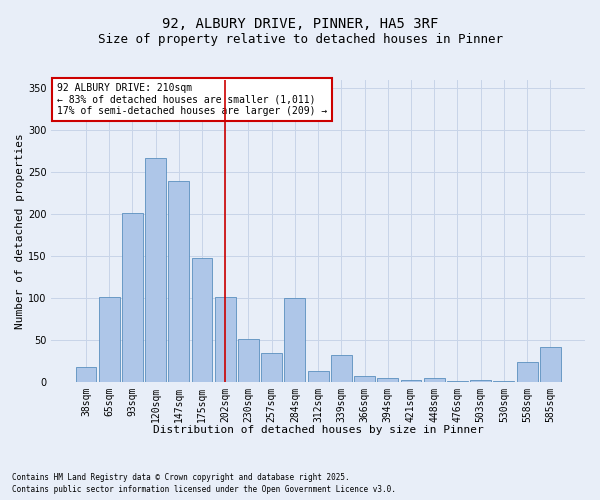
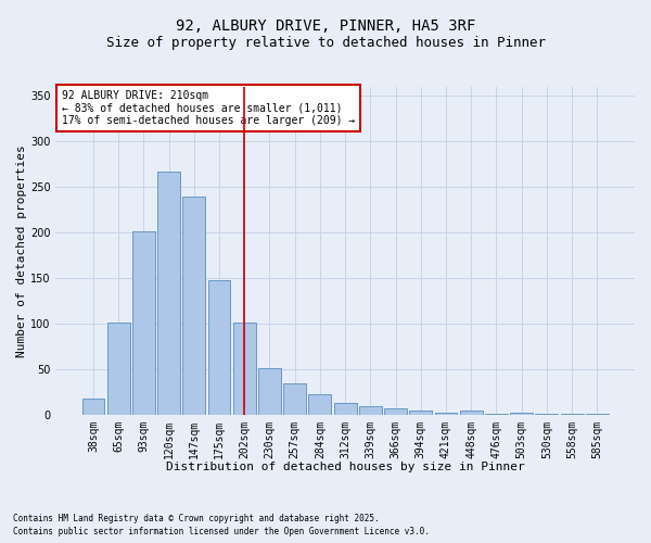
284sqm: 100 -> 23
339sqm: 32 -> 10
558sqm: 24 -> 1
585sqm: 42 -> 1
